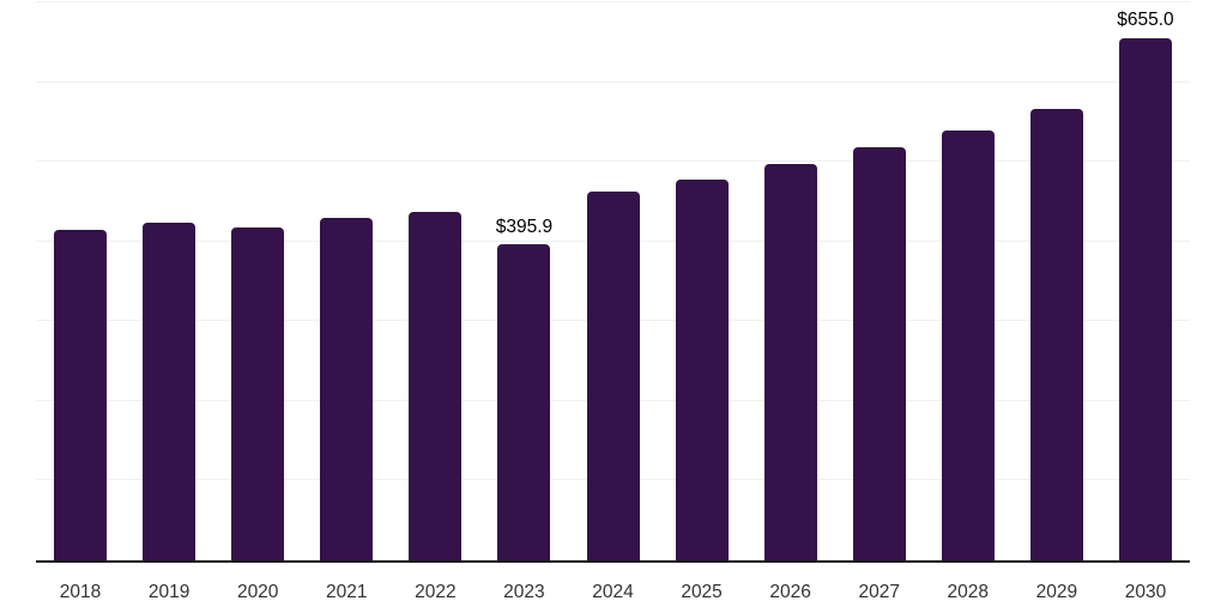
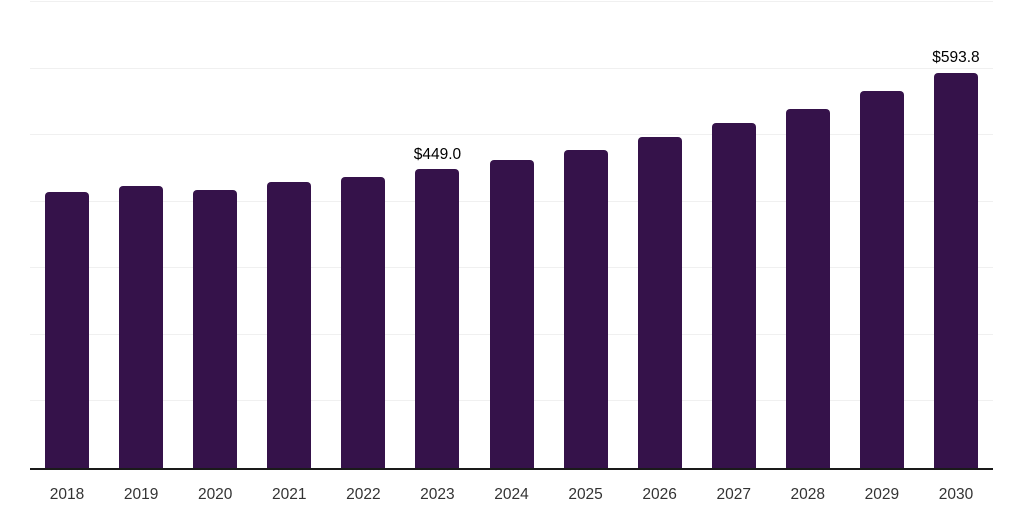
2023: $395.9 -> $449.0
2030: $655.0 -> $593.8
